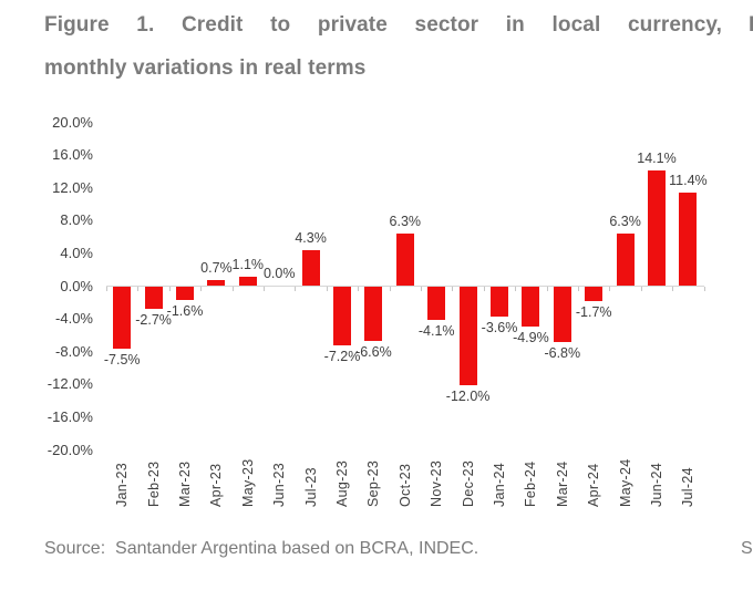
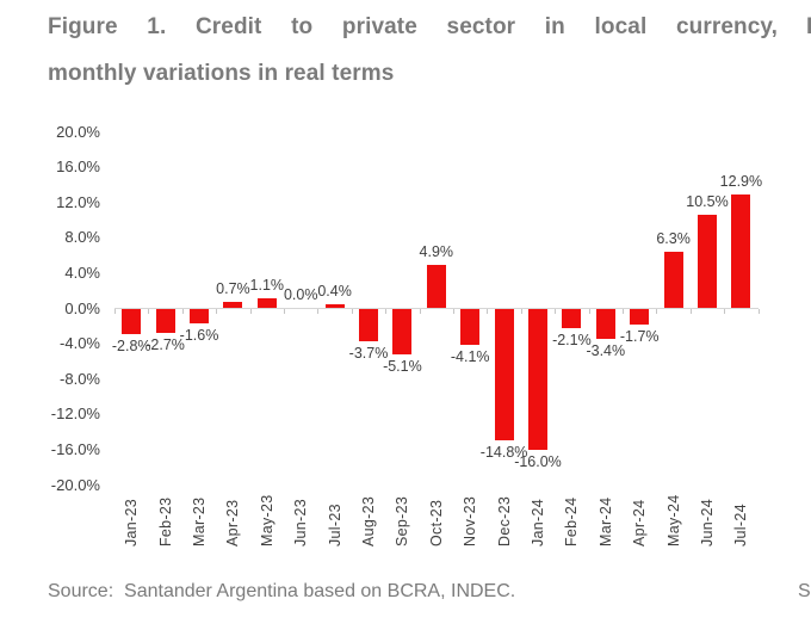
Jan-23: -7.5% -> -2.8%
Jul-23: 4.3% -> 0.4%
Aug-23: -7.2% -> -3.7%
Sep-23: -6.6% -> -5.1%
Oct-23: 6.3% -> 4.9%
Dec-23: -12.0% -> -14.8%
Jan-24: -3.6% -> -16.0%
Feb-24: -4.9% -> -2.1%
Mar-24: -6.8% -> -3.4%
Jun-24: 14.1% -> 10.5%
Jul-24: 11.4% -> 12.9%
